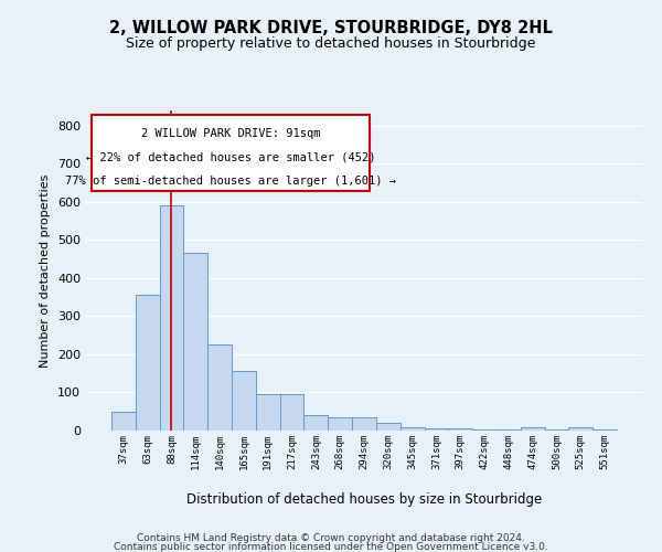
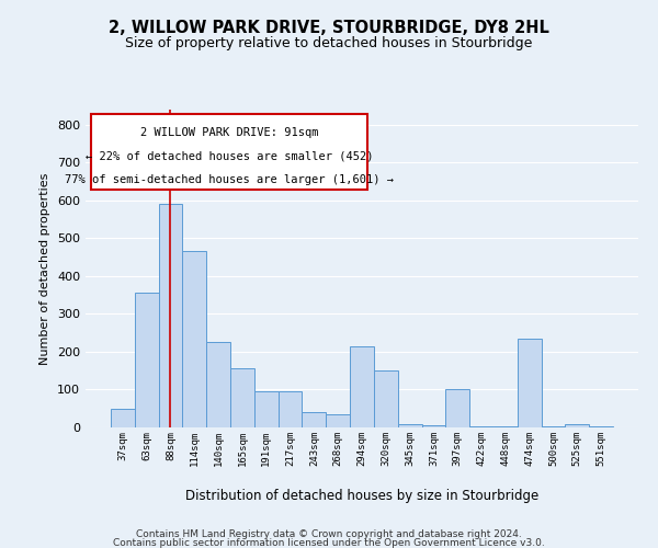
294sqm: 35 -> 215
320sqm: 20 -> 150
397sqm: 5 -> 100
474sqm: 8 -> 235
